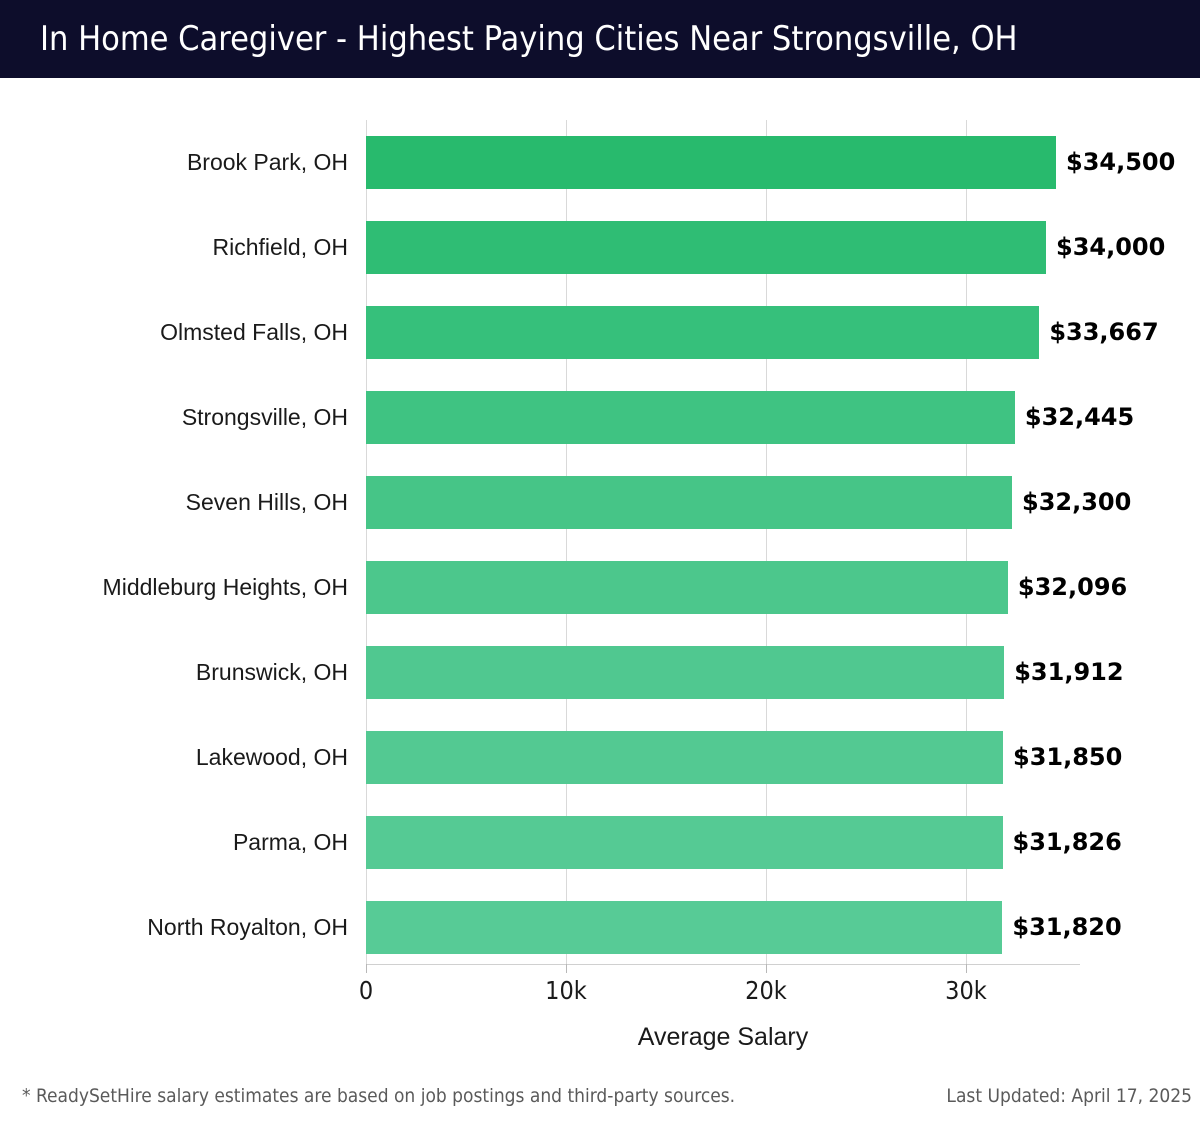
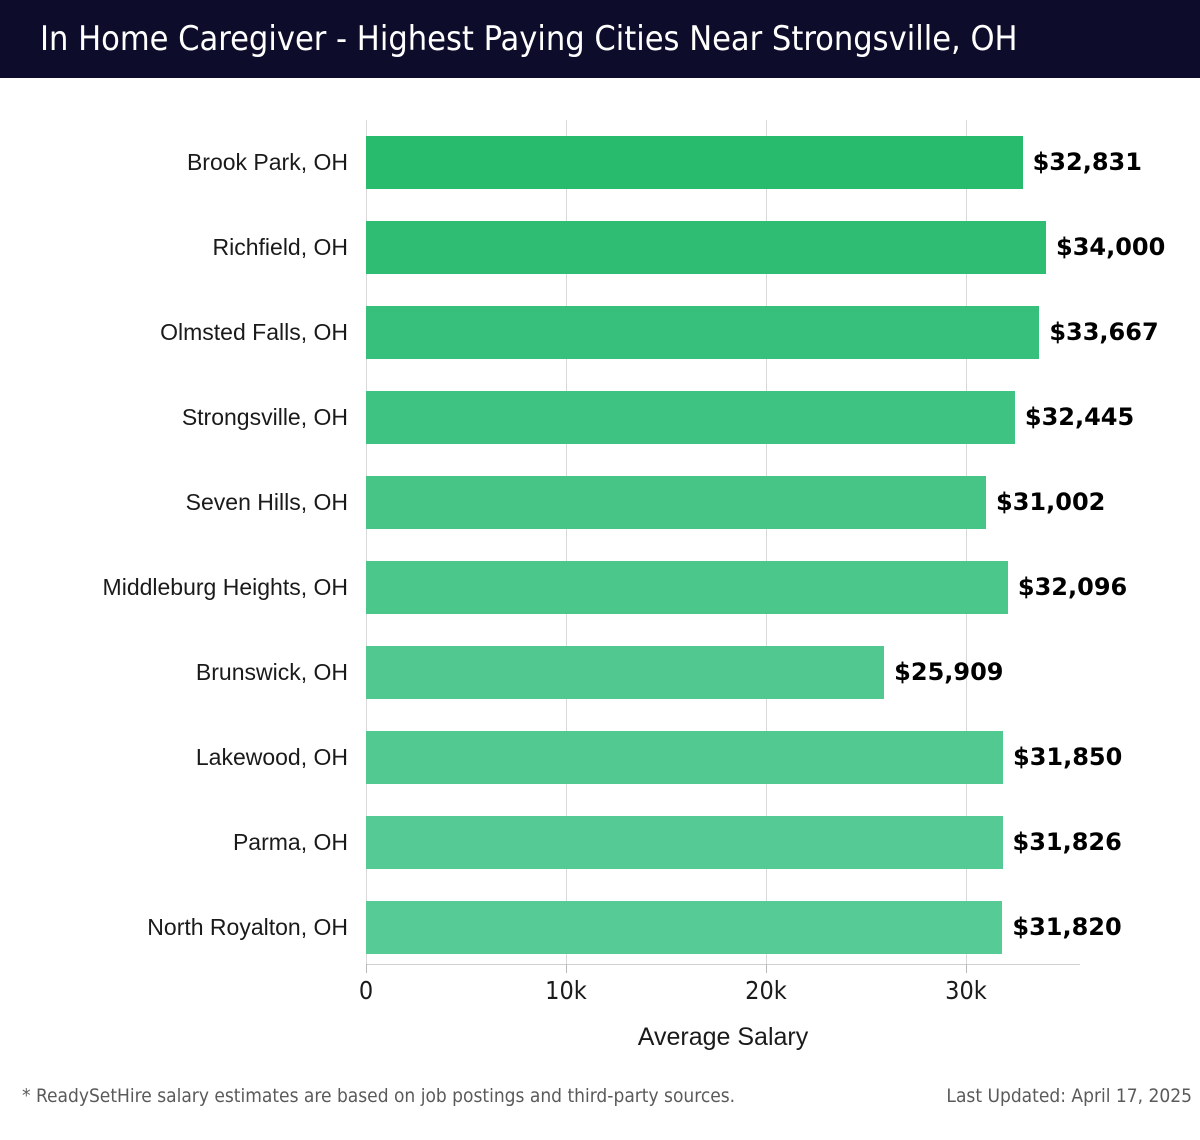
Brook Park, OH: $34,500 -> $32,831
Seven Hills, OH: $32,300 -> $31,002
Brunswick, OH: $31,912 -> $25,909
